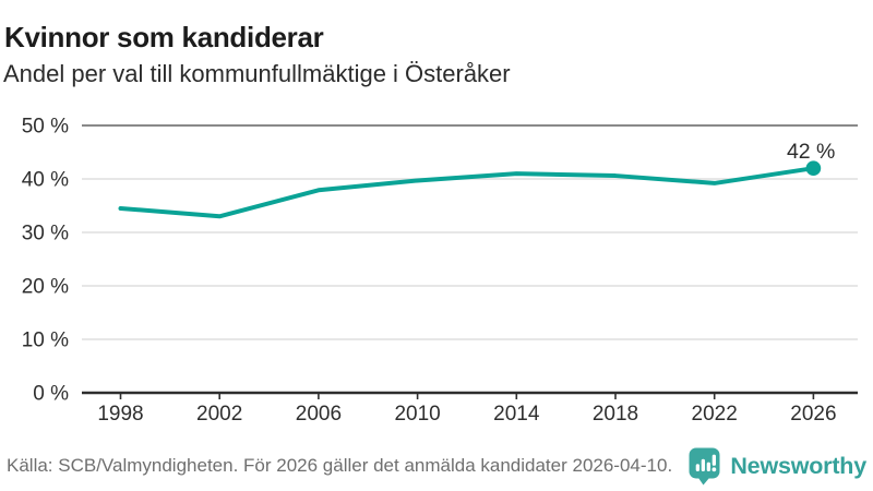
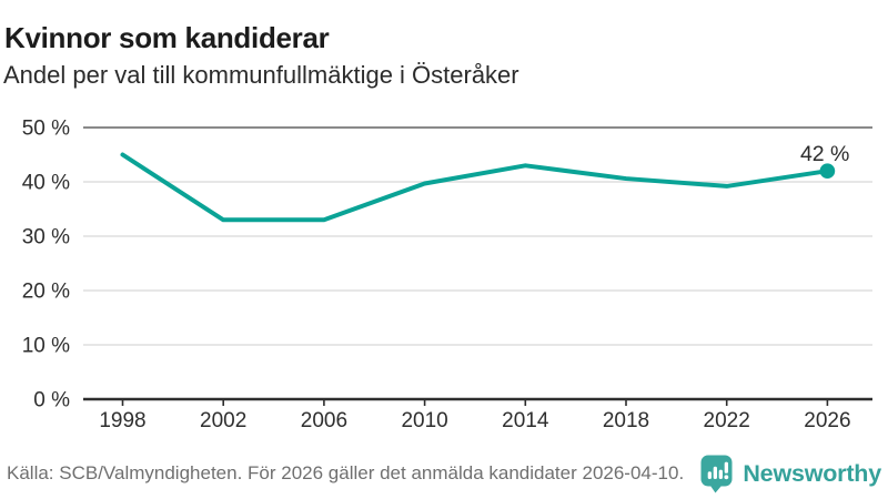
1998: 34% -> 45%
2006: 38% -> 33%
2014: 41% -> 43%
